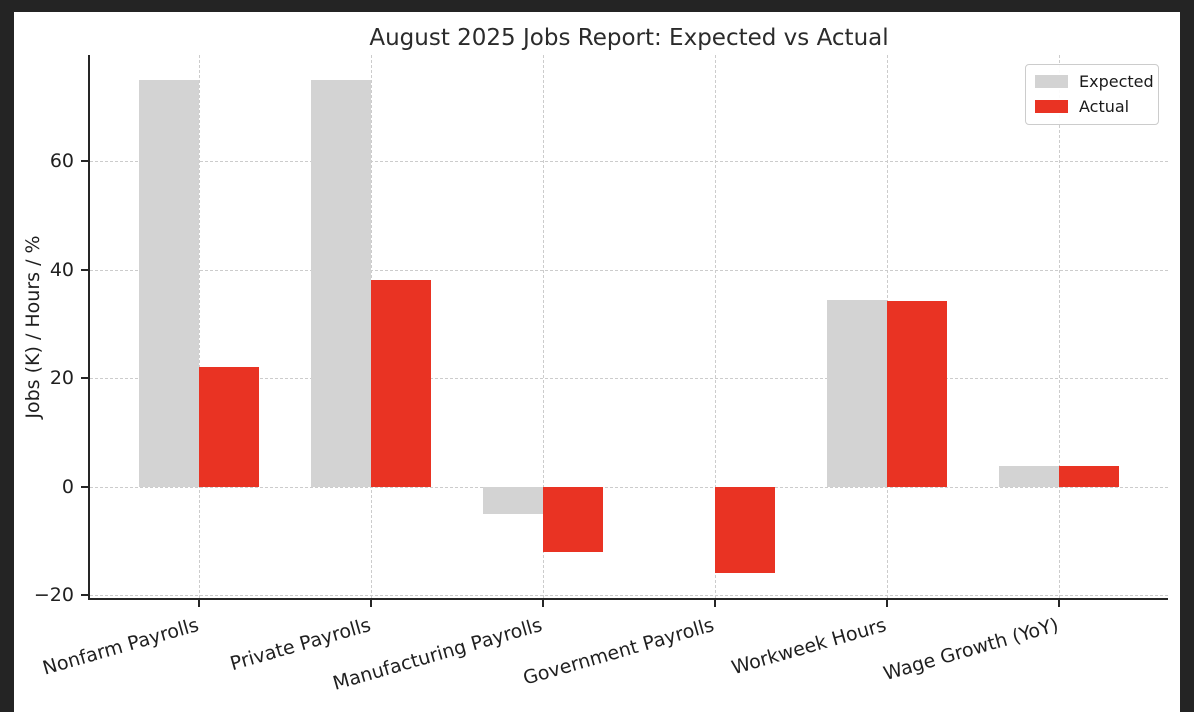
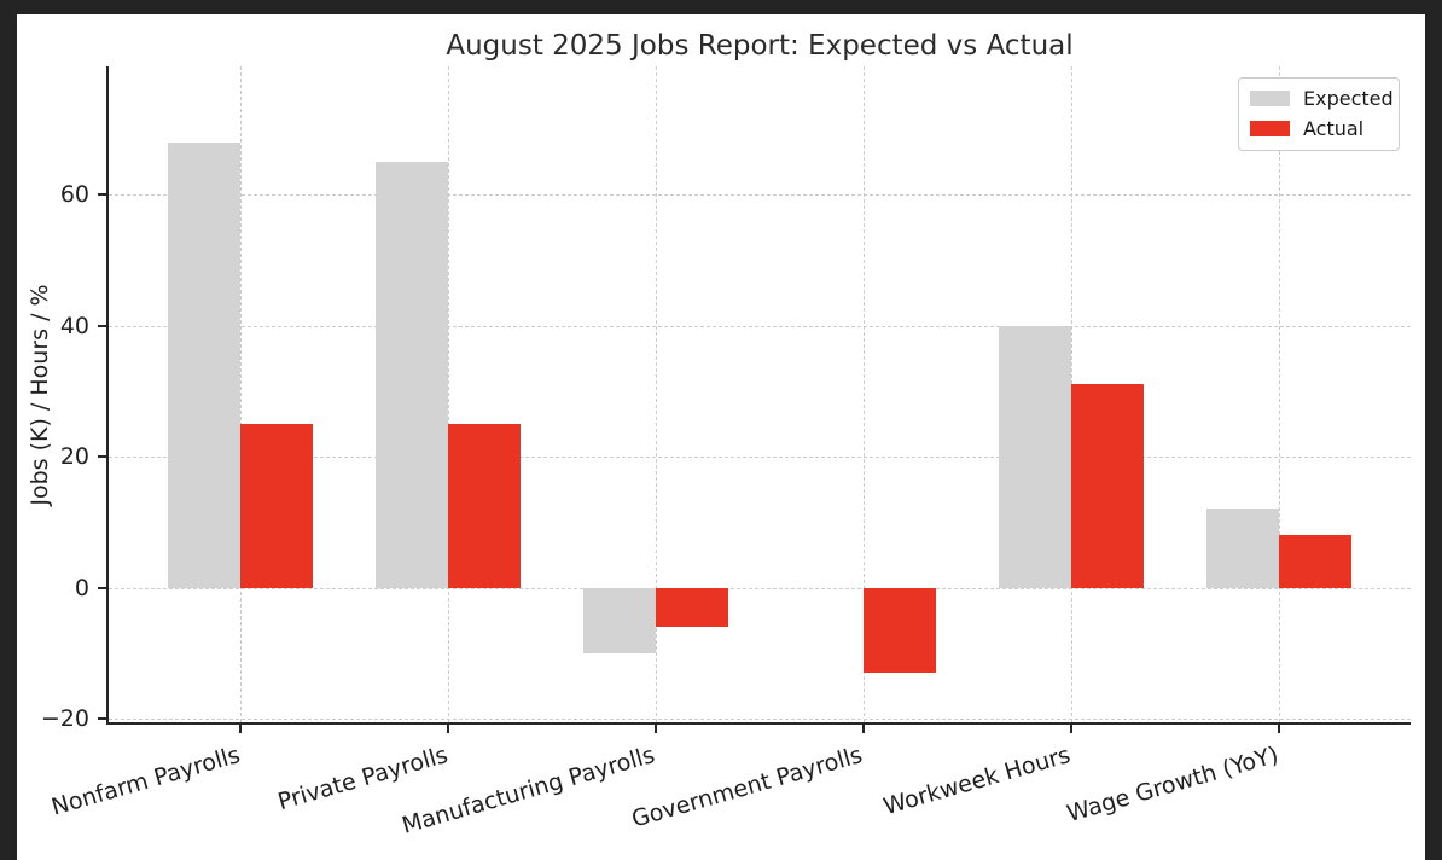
Expected/Nonfarm Payrolls: 75 -> 68
Actual/Nonfarm Payrolls: 22 -> 25
Expected/Private Payrolls: 75 -> 65
Actual/Private Payrolls: 38 -> 25
Expected/Manufacturing Payrolls: -5 -> -10
Actual/Manufacturing Payrolls: -12 -> -6
Actual/Government Payrolls: -16 -> -13
Expected/Workweek Hours: 34 -> 40
Actual/Workweek Hours: 34 -> 31
Expected/Wage Growth (YoY): 4 -> 12
Actual/Wage Growth (YoY): 4 -> 8
